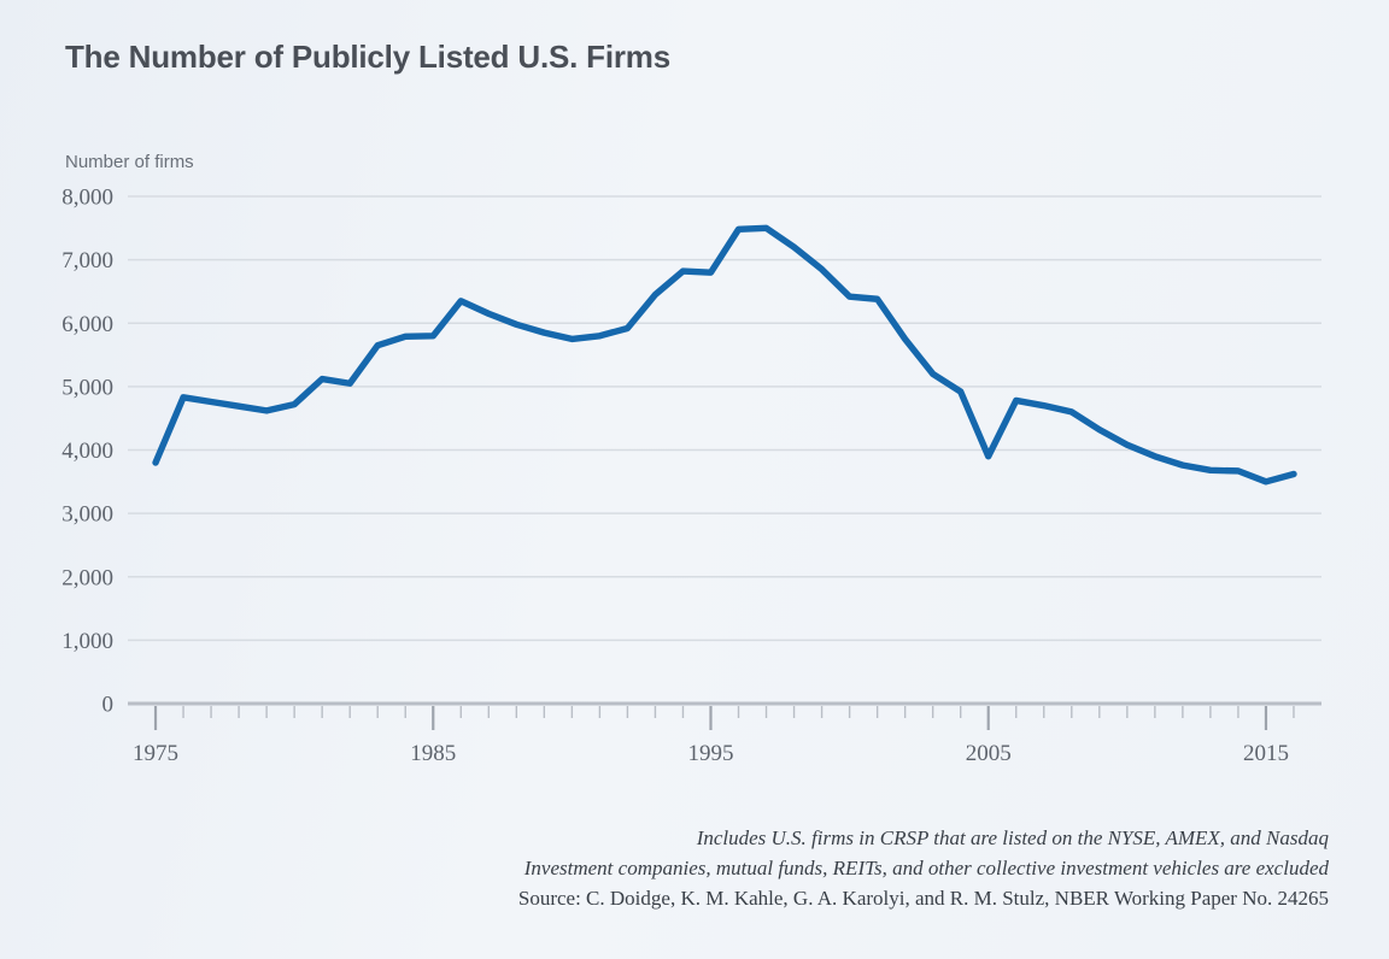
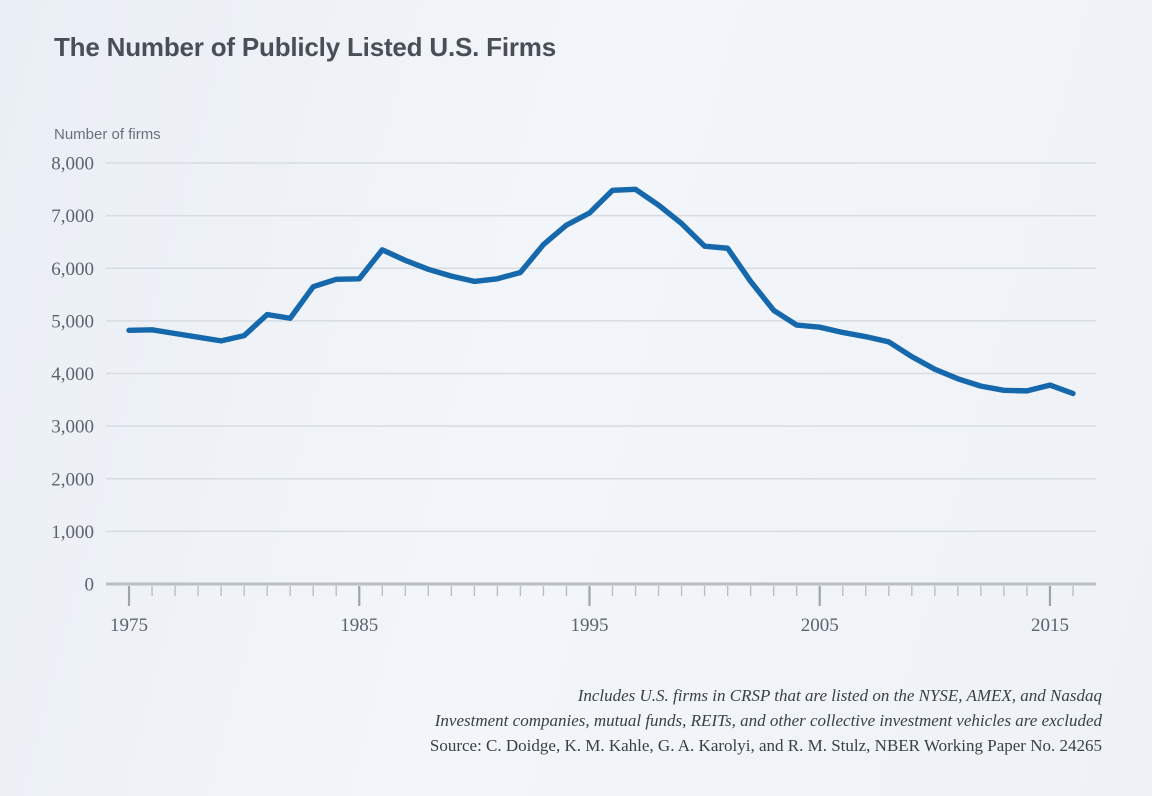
1975: 3800 -> 4800
1995: 6800 -> 7000
2005: 3900 -> 4900
2015: 3500 -> 3800
